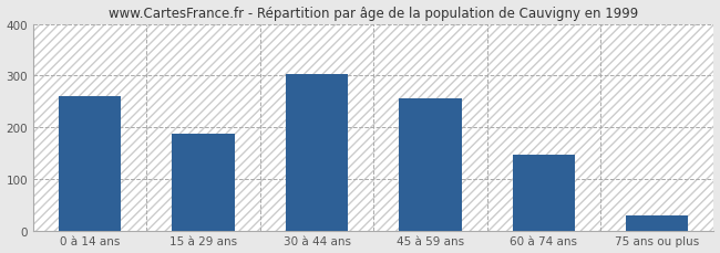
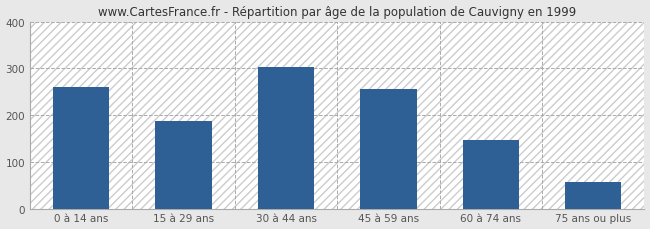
75 ans ou plus: 30 -> 57
